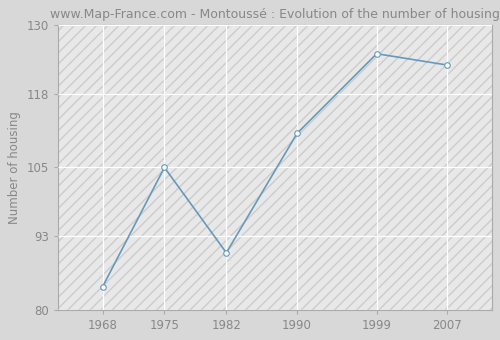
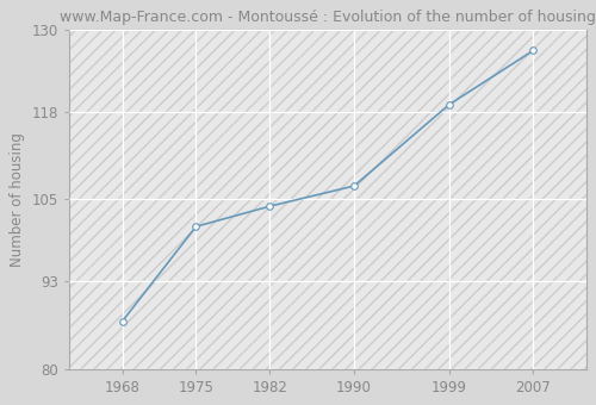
1968: 84 -> 87
1975: 105 -> 101
1982: 90 -> 104
1990: 111 -> 107
1999: 125 -> 119
2007: 123 -> 127
